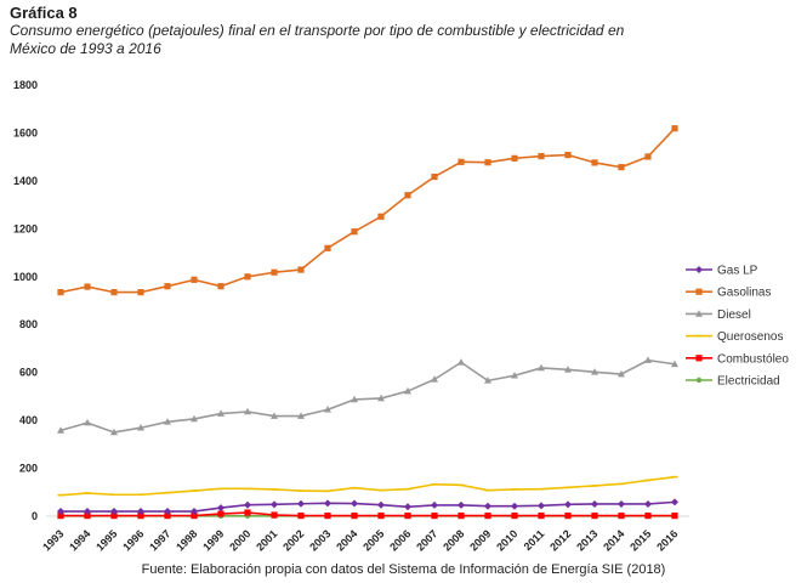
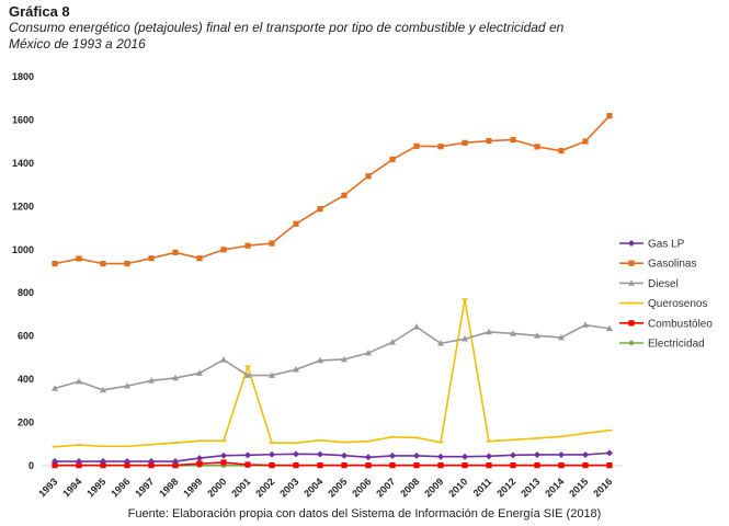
Diesel/2000: 440 -> 490
Querosenos/2001: 110 -> 460
Querosenos/2010: 110 -> 770
